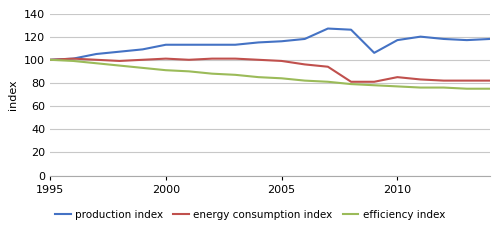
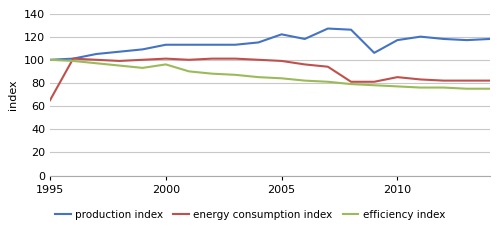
energy consumption index/1995: 100 -> 65
efficiency index/2000: 91 -> 96
production index/2005: 116 -> 122
